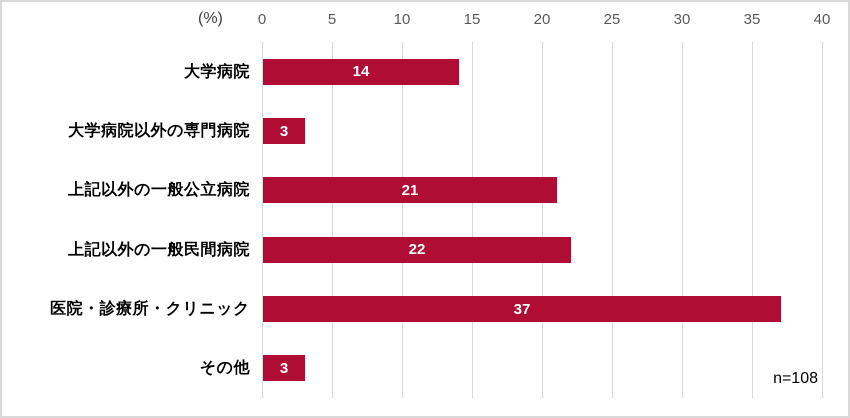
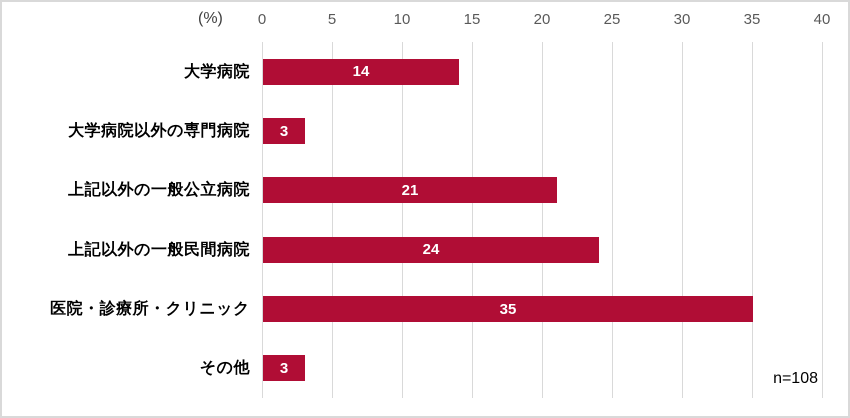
上記以外の一般民間病院: 22 -> 24
医院・診療所・クリニック: 37 -> 35
